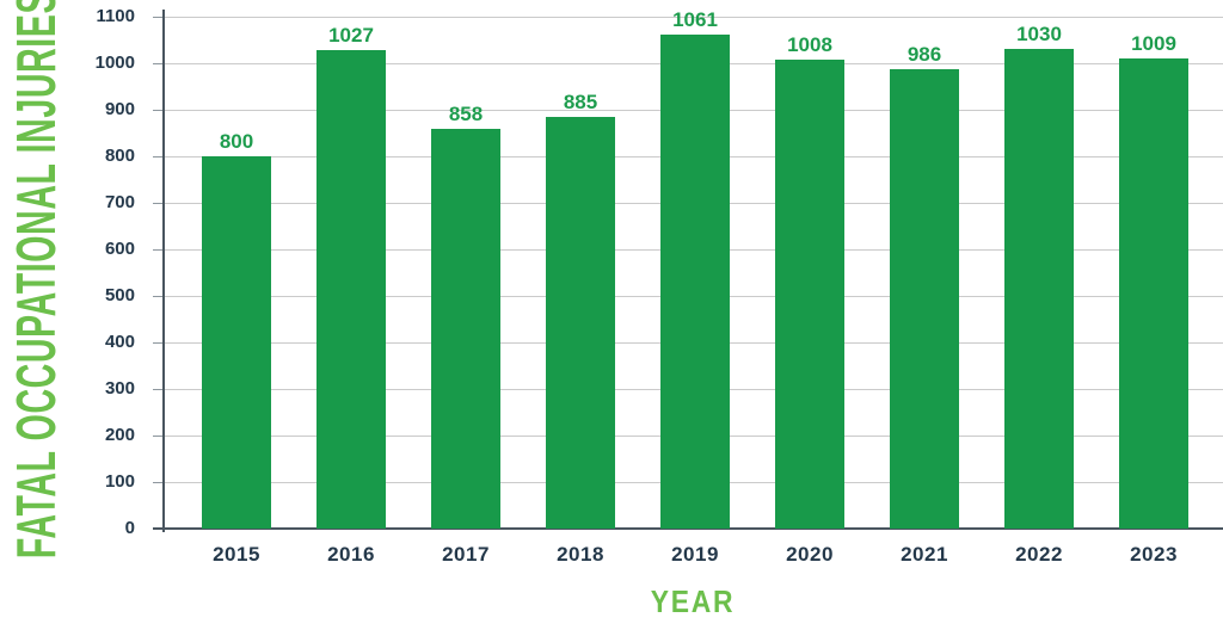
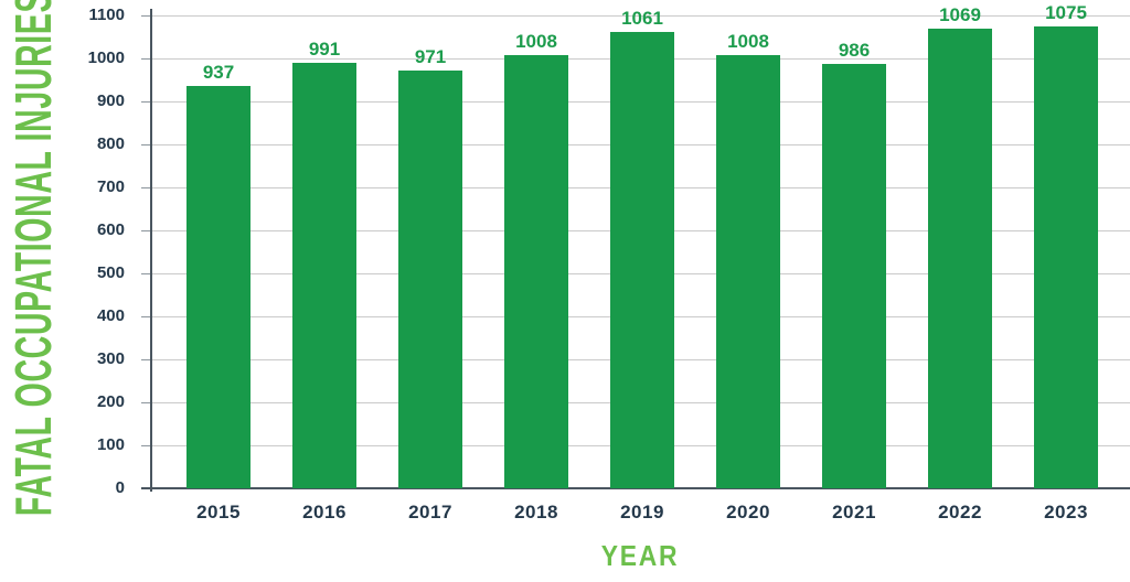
2015: 800 -> 937
2016: 1027 -> 991
2017: 858 -> 971
2018: 885 -> 1008
2022: 1030 -> 1069
2023: 1009 -> 1075
